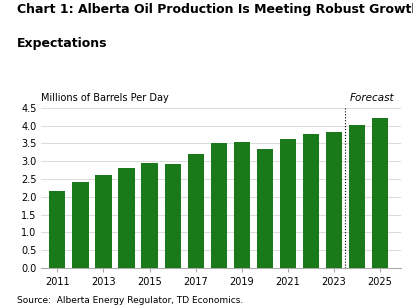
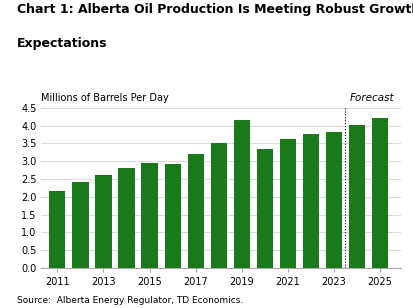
2019: 3.55 -> 4.15
